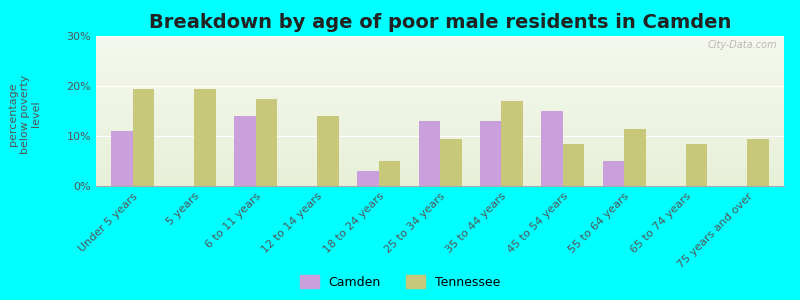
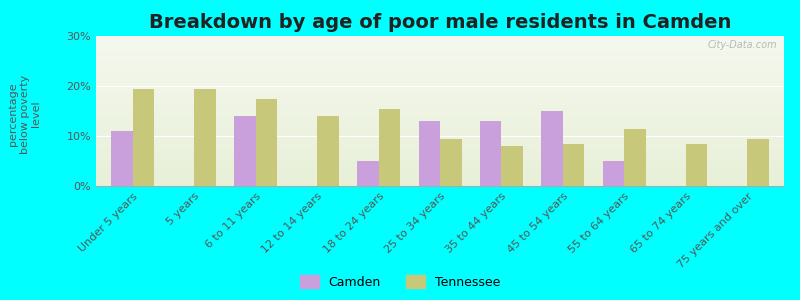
Camden/18 to 24 years: 3% -> 5%
Tennessee/18 to 24 years: 5.0% -> 15.5%
Tennessee/35 to 44 years: 17.0% -> 8.0%
